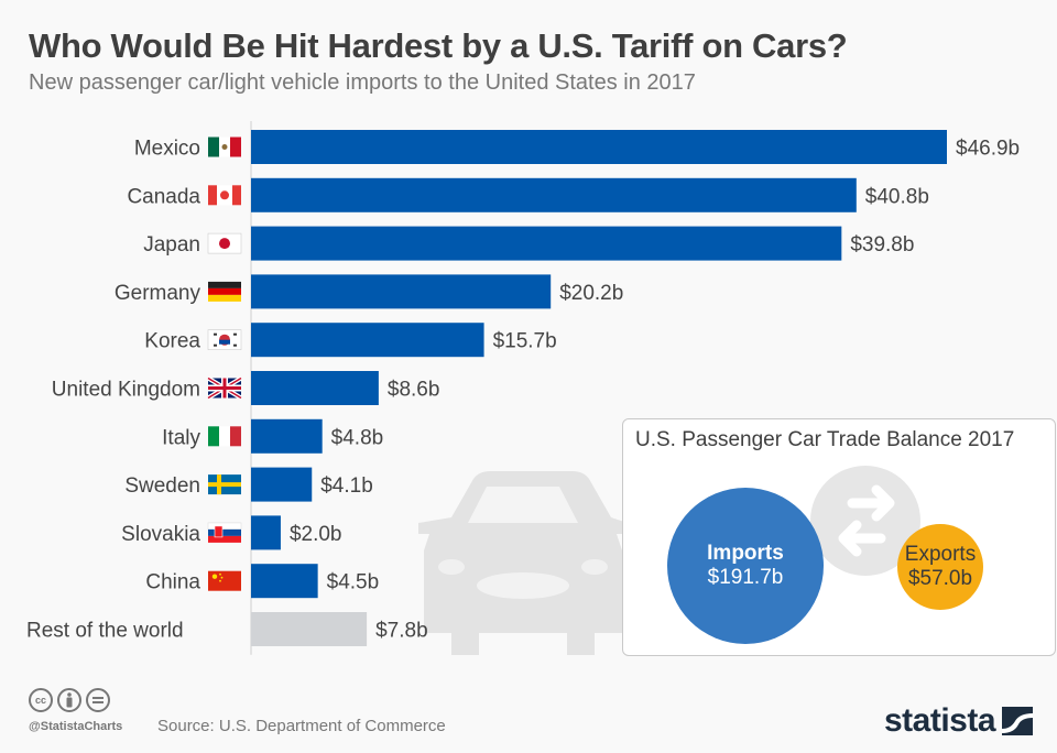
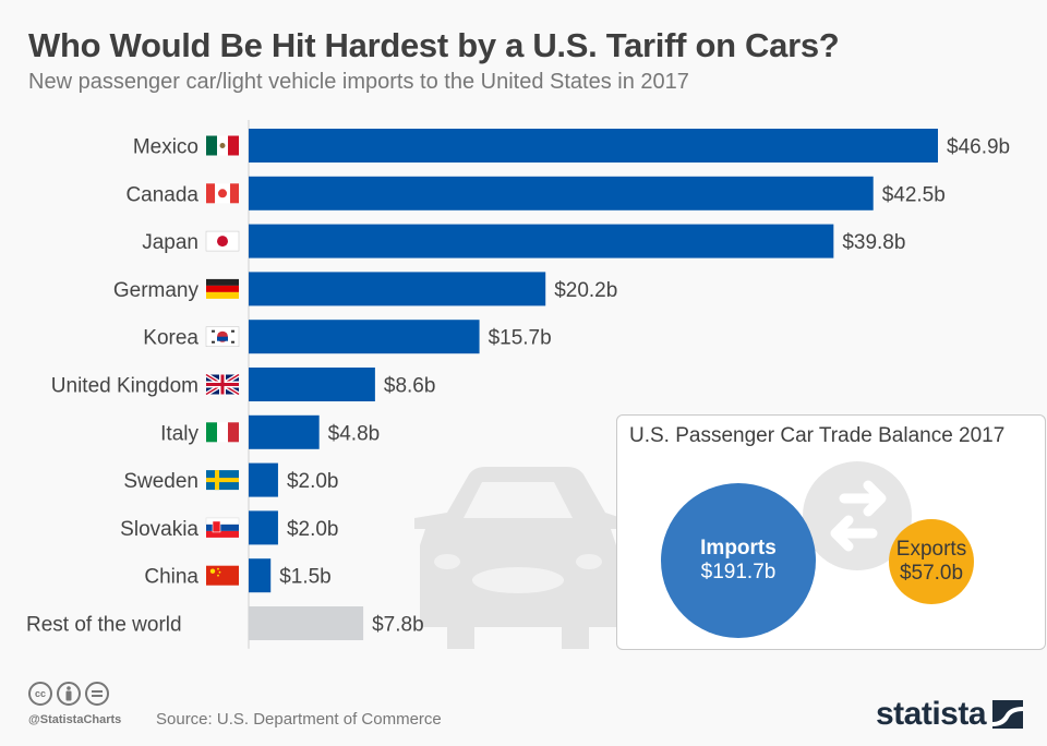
Canada: $40.8b -> $42.5b
Sweden: $4.1b -> $2.0b
China: $4.5b -> $1.5b
